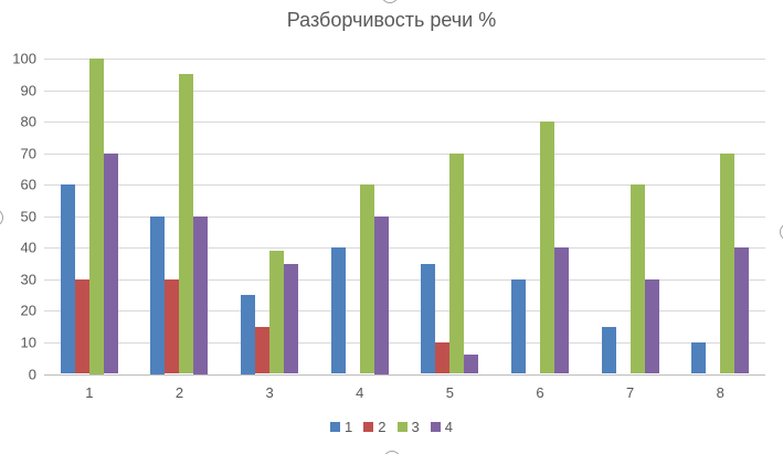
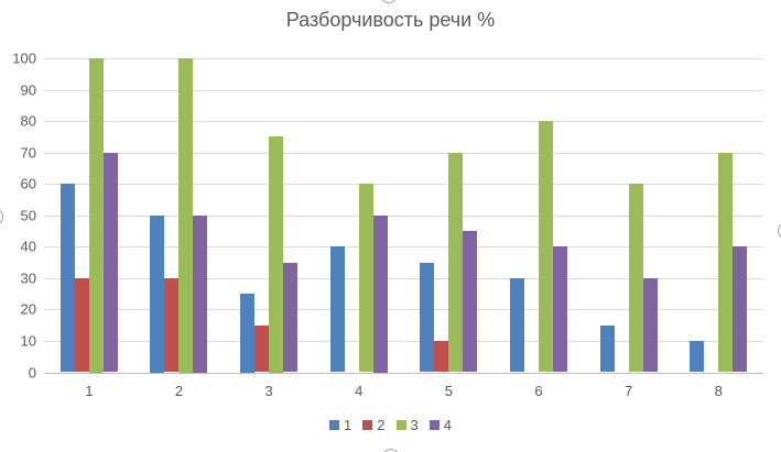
3/2: 95 -> 100
3/3: 39 -> 75
4/5: 6 -> 45
